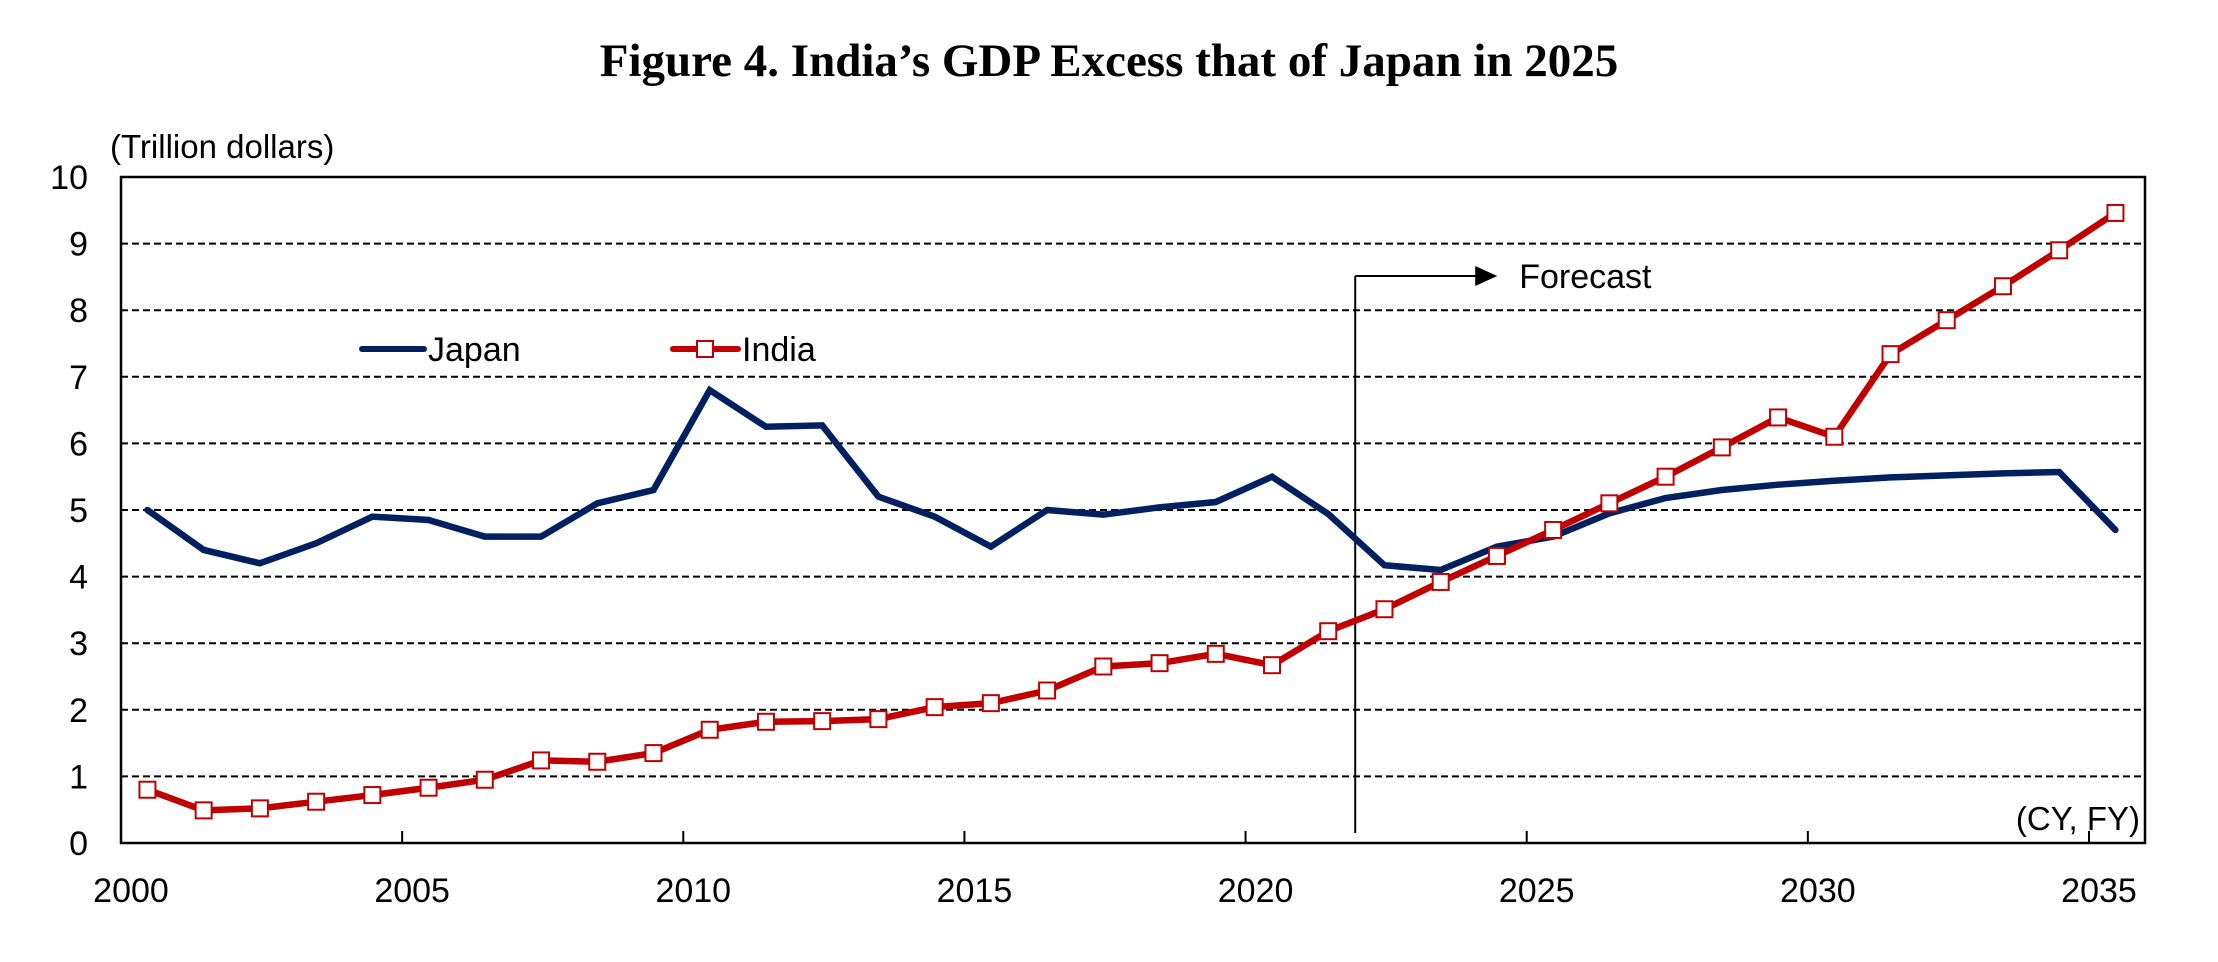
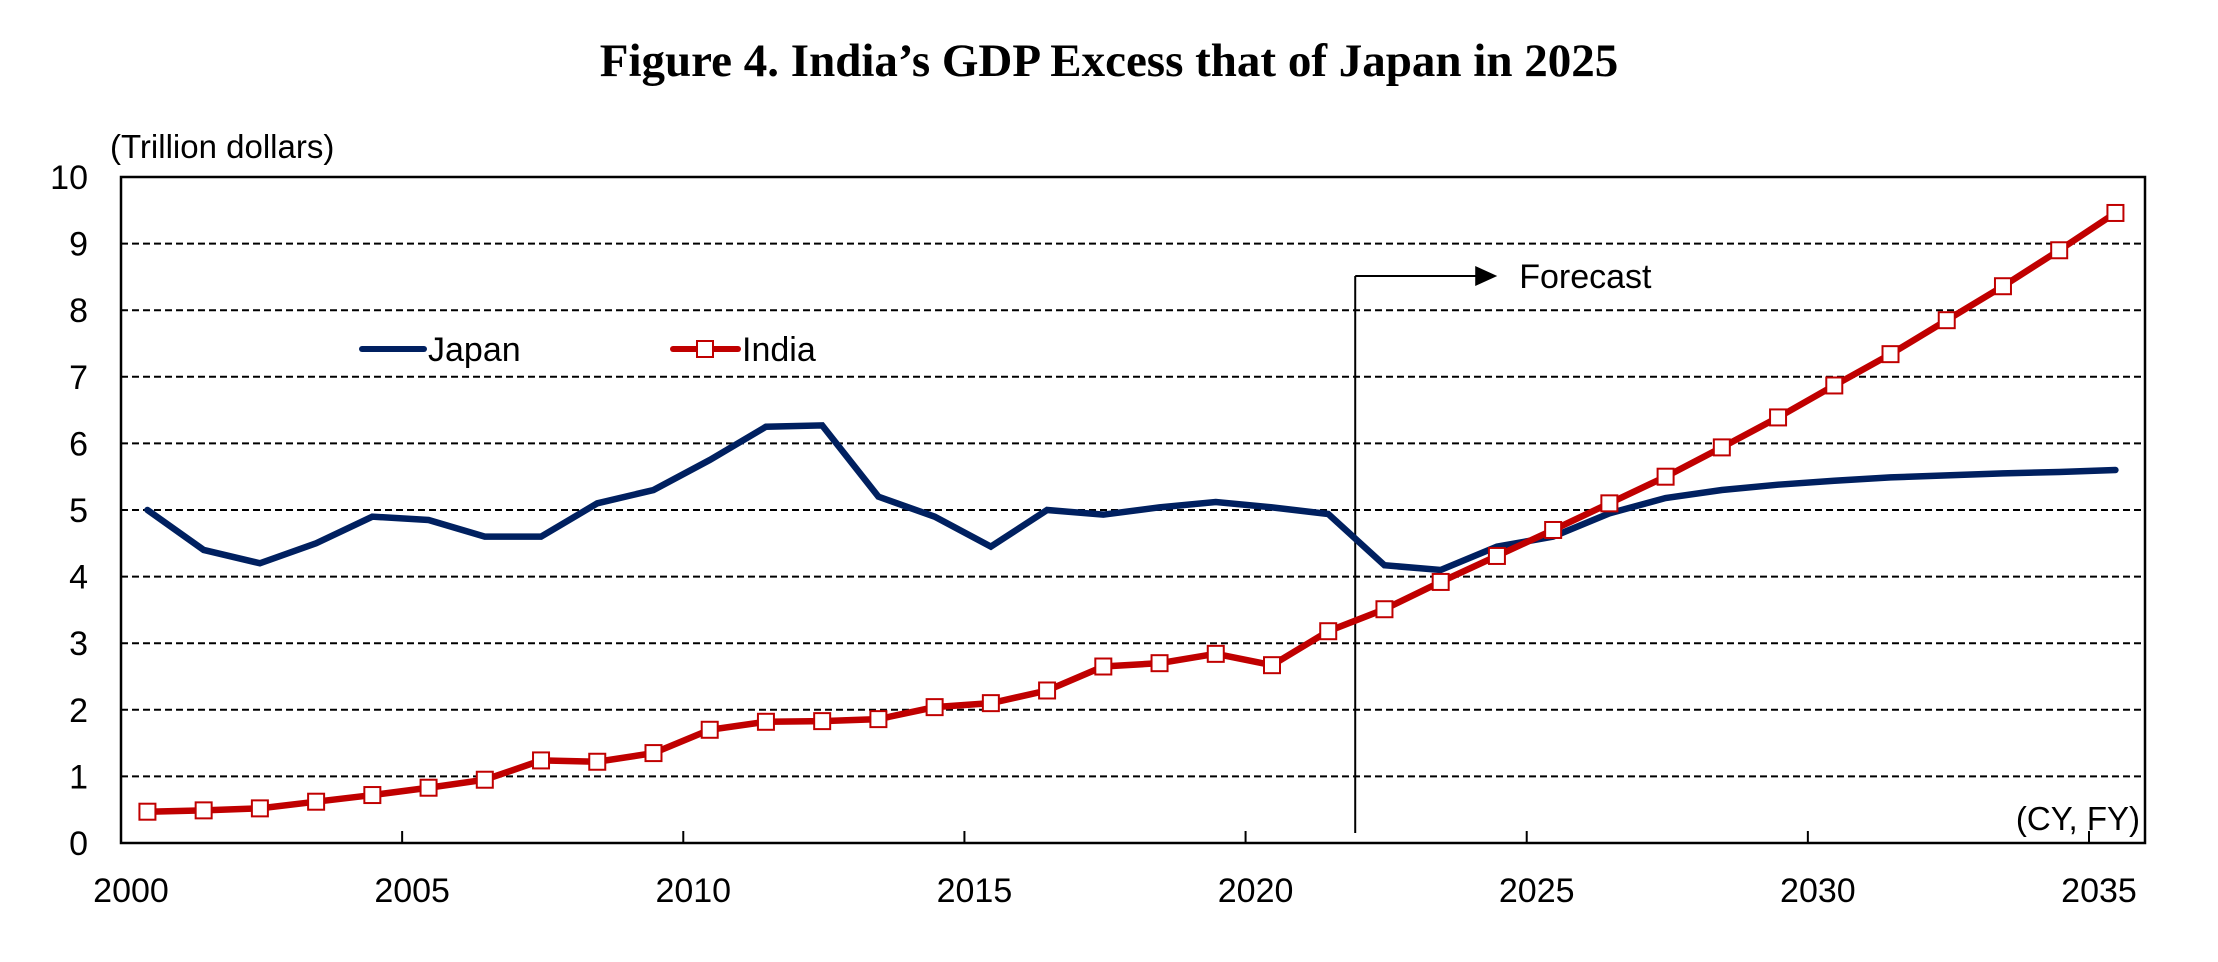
India/2000: 0.8 -> 0.5
Japan/2010: 6.8 -> 5.8
Japan/2020: 5.5 -> 5.0
India/2030: 6.1 -> 6.9
Japan/2035: 4.7 -> 5.6
